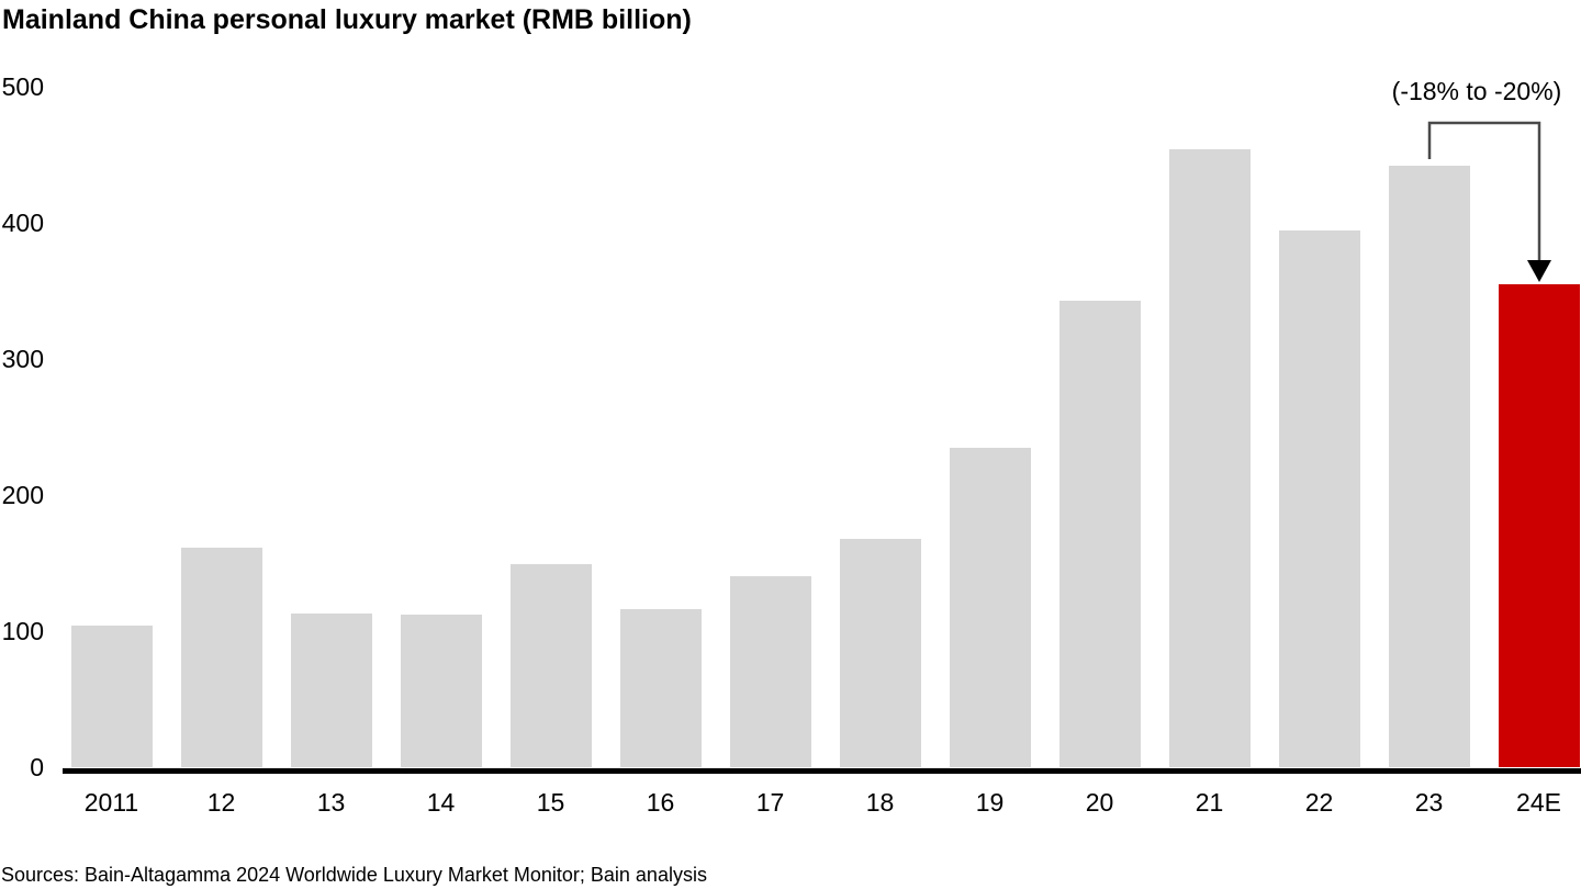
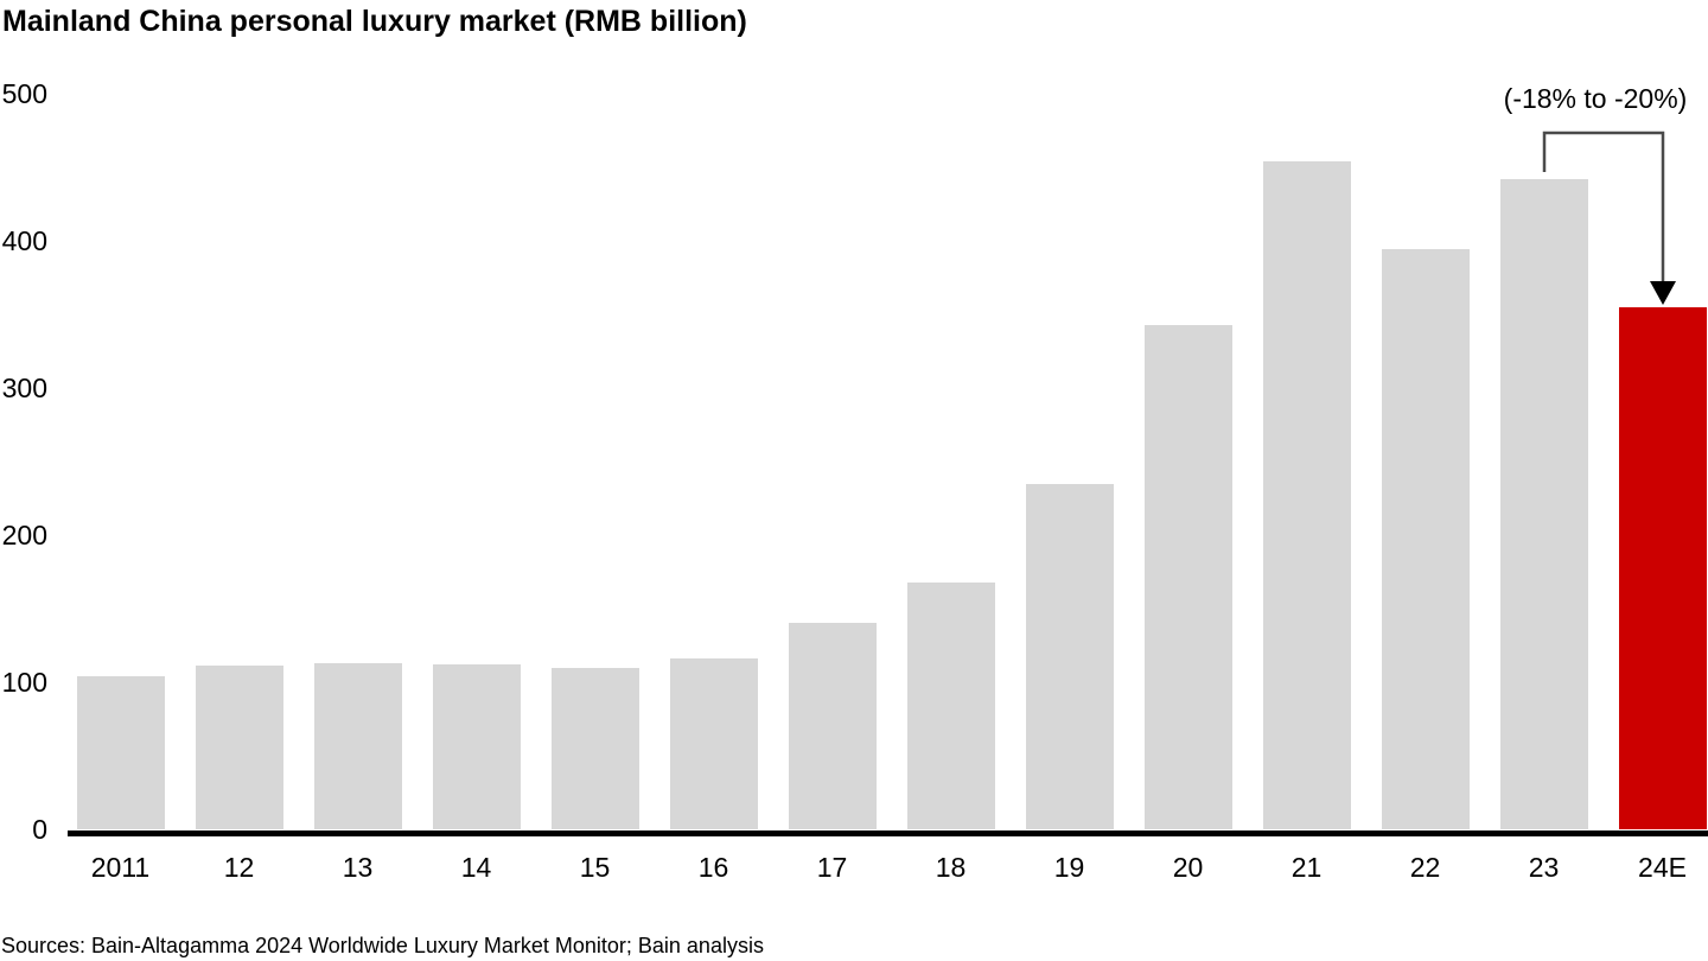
12: 161 -> 111
15: 149 -> 110
